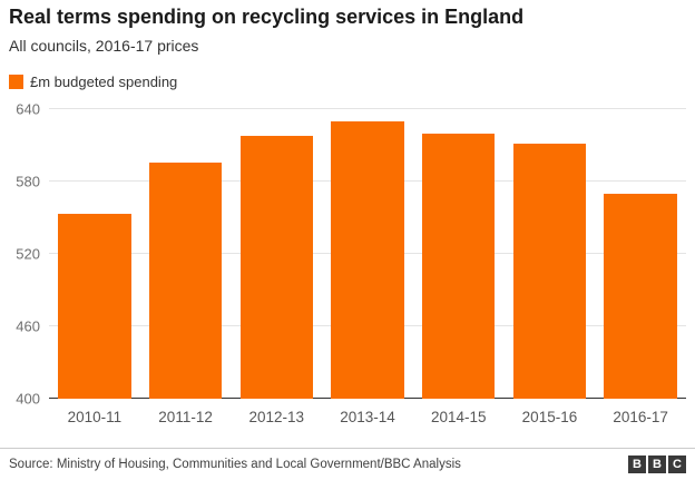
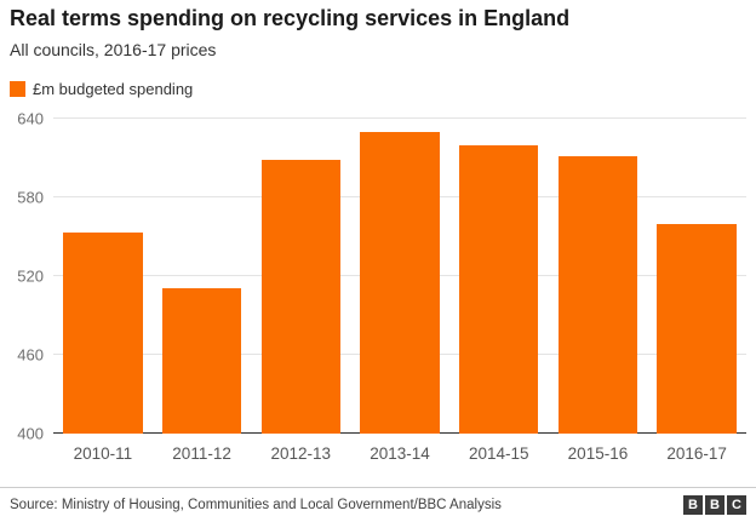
2011-12: 596 -> 511
2012-13: 618 -> 609
2016-17: 570 -> 560
